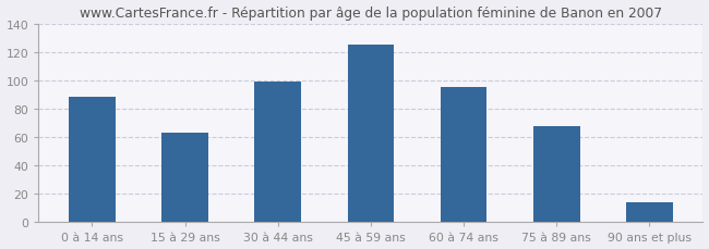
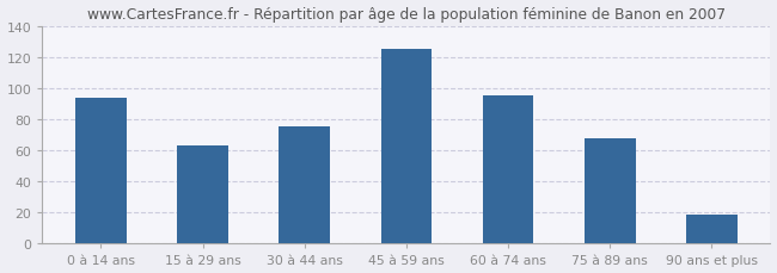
0 à 14 ans: 88 -> 94
30 à 44 ans: 99 -> 75
90 ans et plus: 14 -> 19
